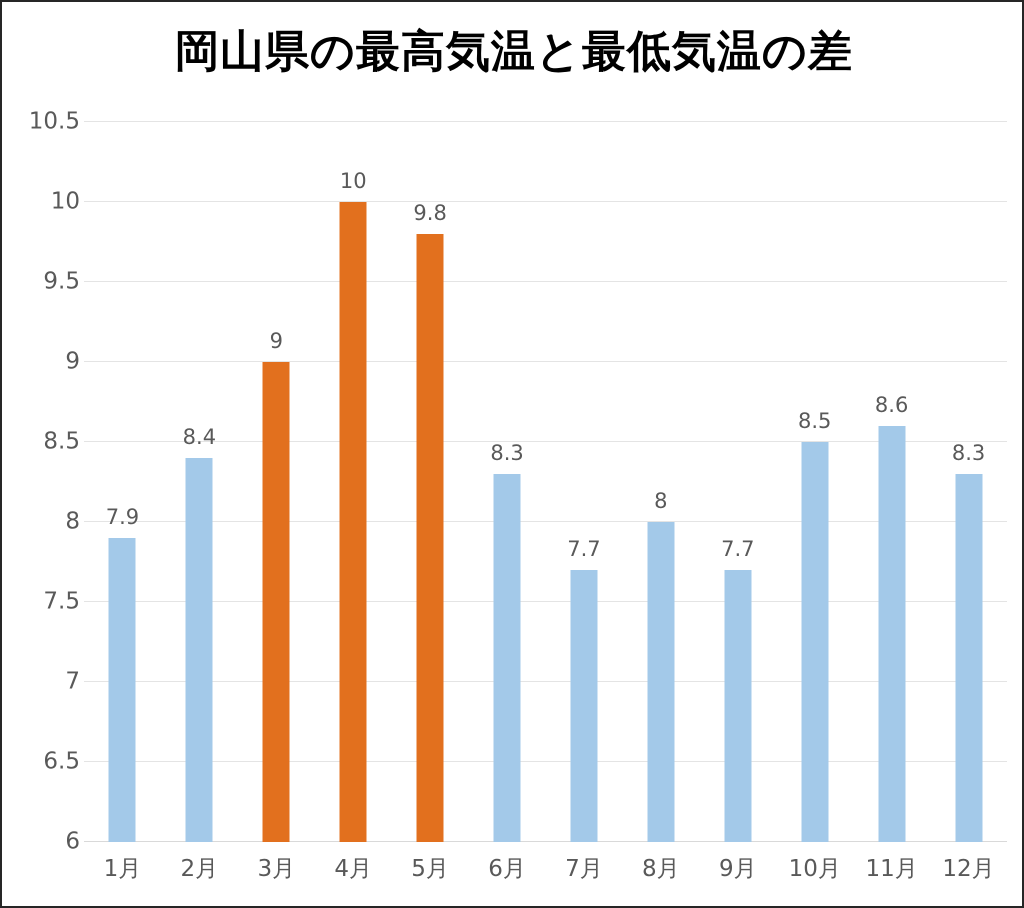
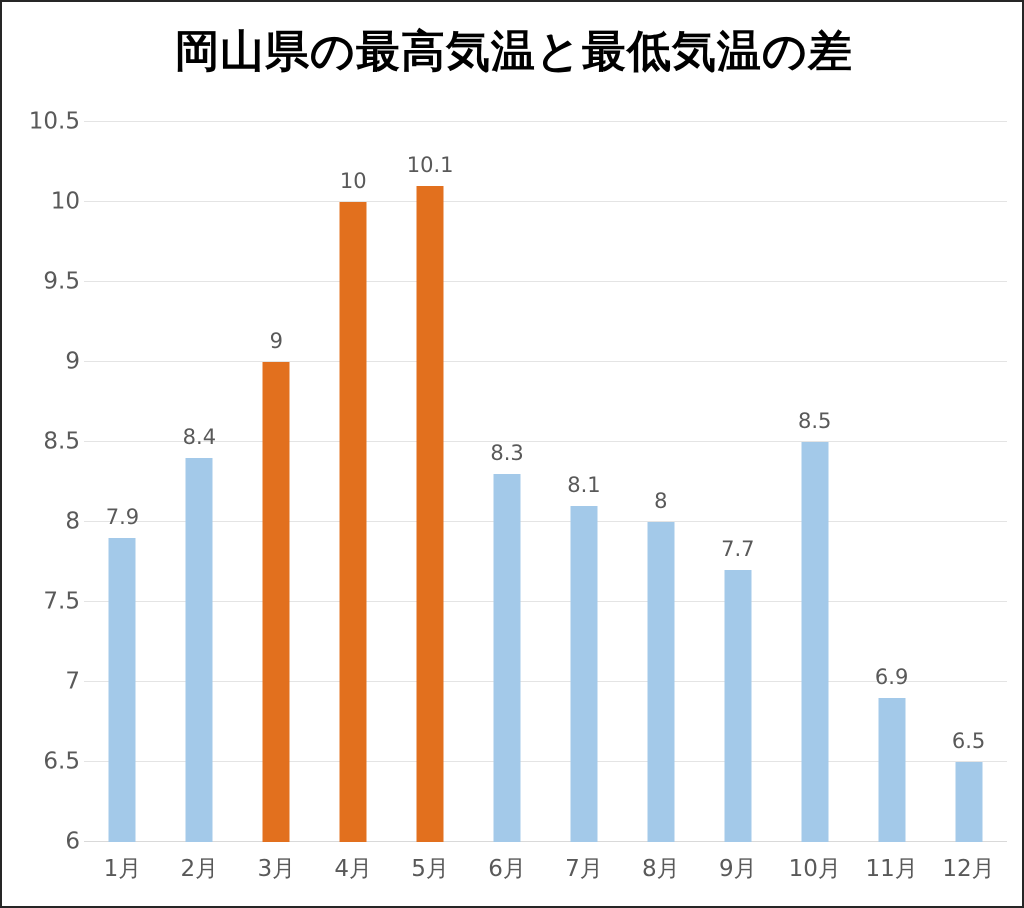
5月: 9.8 -> 10.1
7月: 7.7 -> 8.1
11月: 8.6 -> 6.9
12月: 8.3 -> 6.5
